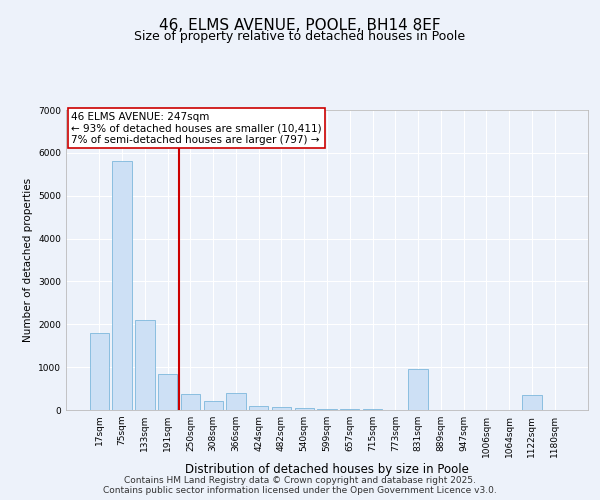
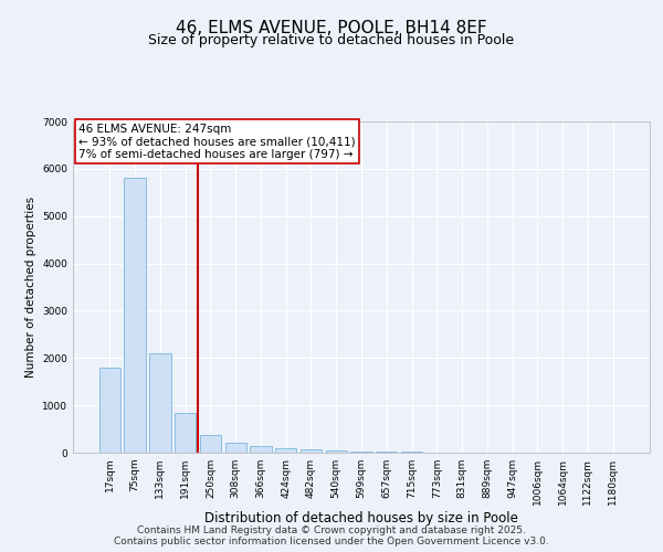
366sqm: 400 -> 130
831sqm: 950 -> 10
1122sqm: 350 -> 0
